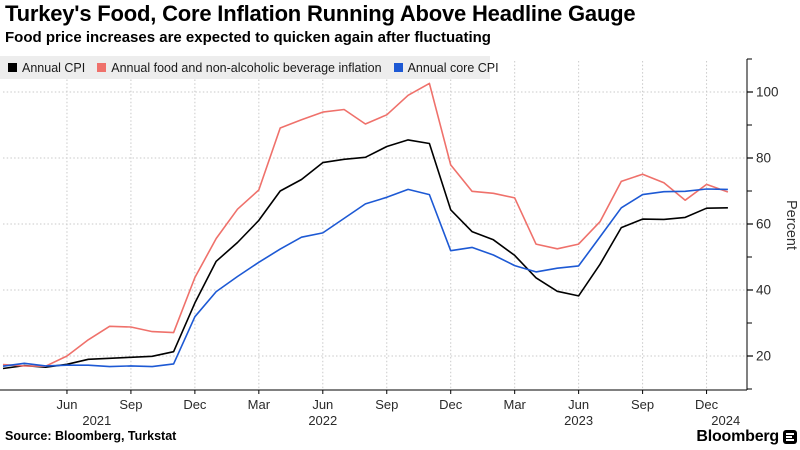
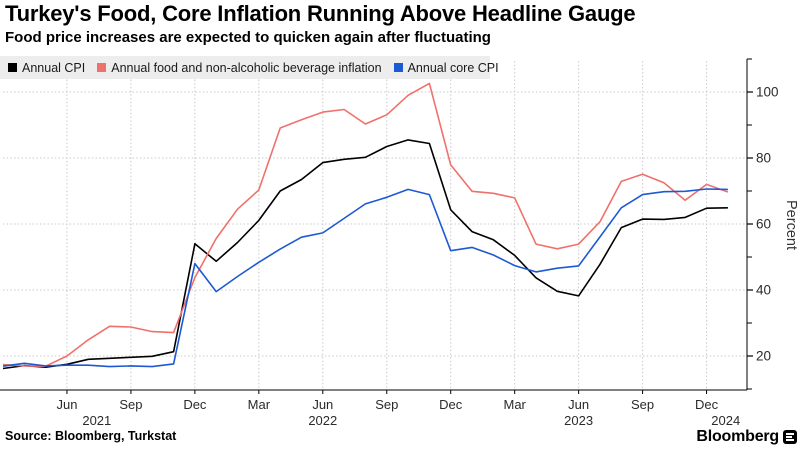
Annual CPI/Dec 2021: 36 -> 54
Annual core CPI/Dec 2021: 32 -> 48
